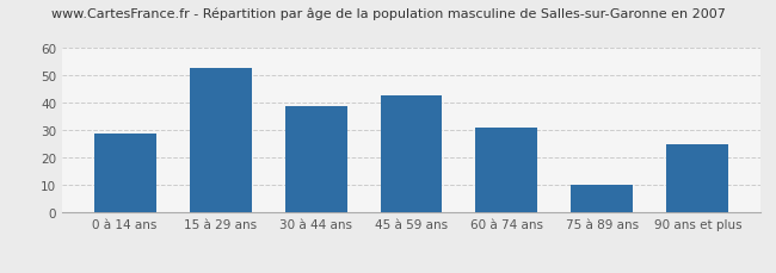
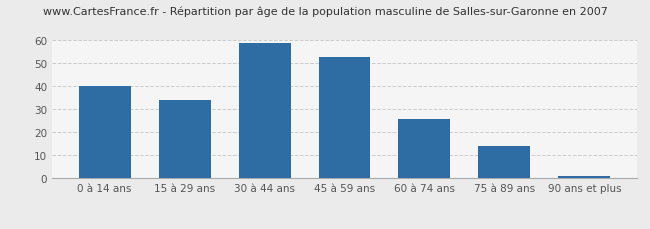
0 à 14 ans: 29 -> 40
15 à 29 ans: 53 -> 34
30 à 44 ans: 39 -> 59
45 à 59 ans: 43 -> 53
60 à 74 ans: 31 -> 26
75 à 89 ans: 10 -> 14
90 ans et plus: 25 -> 1
